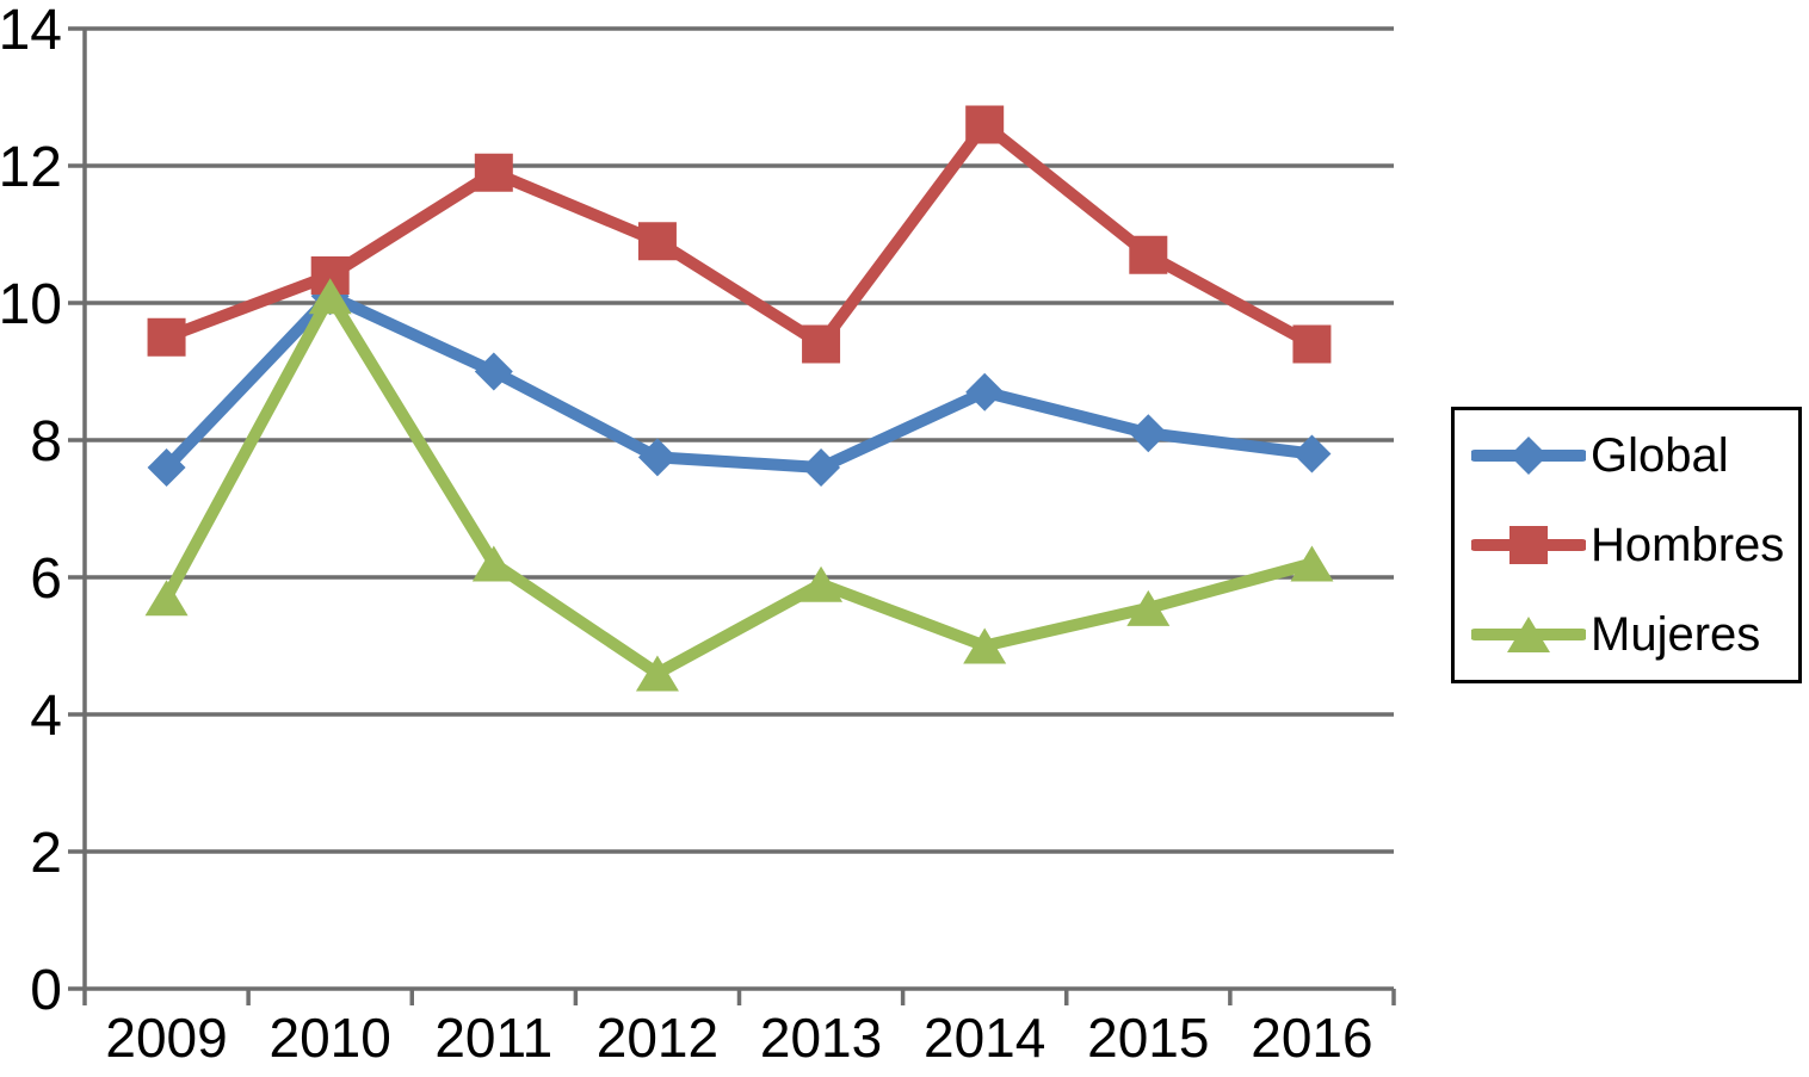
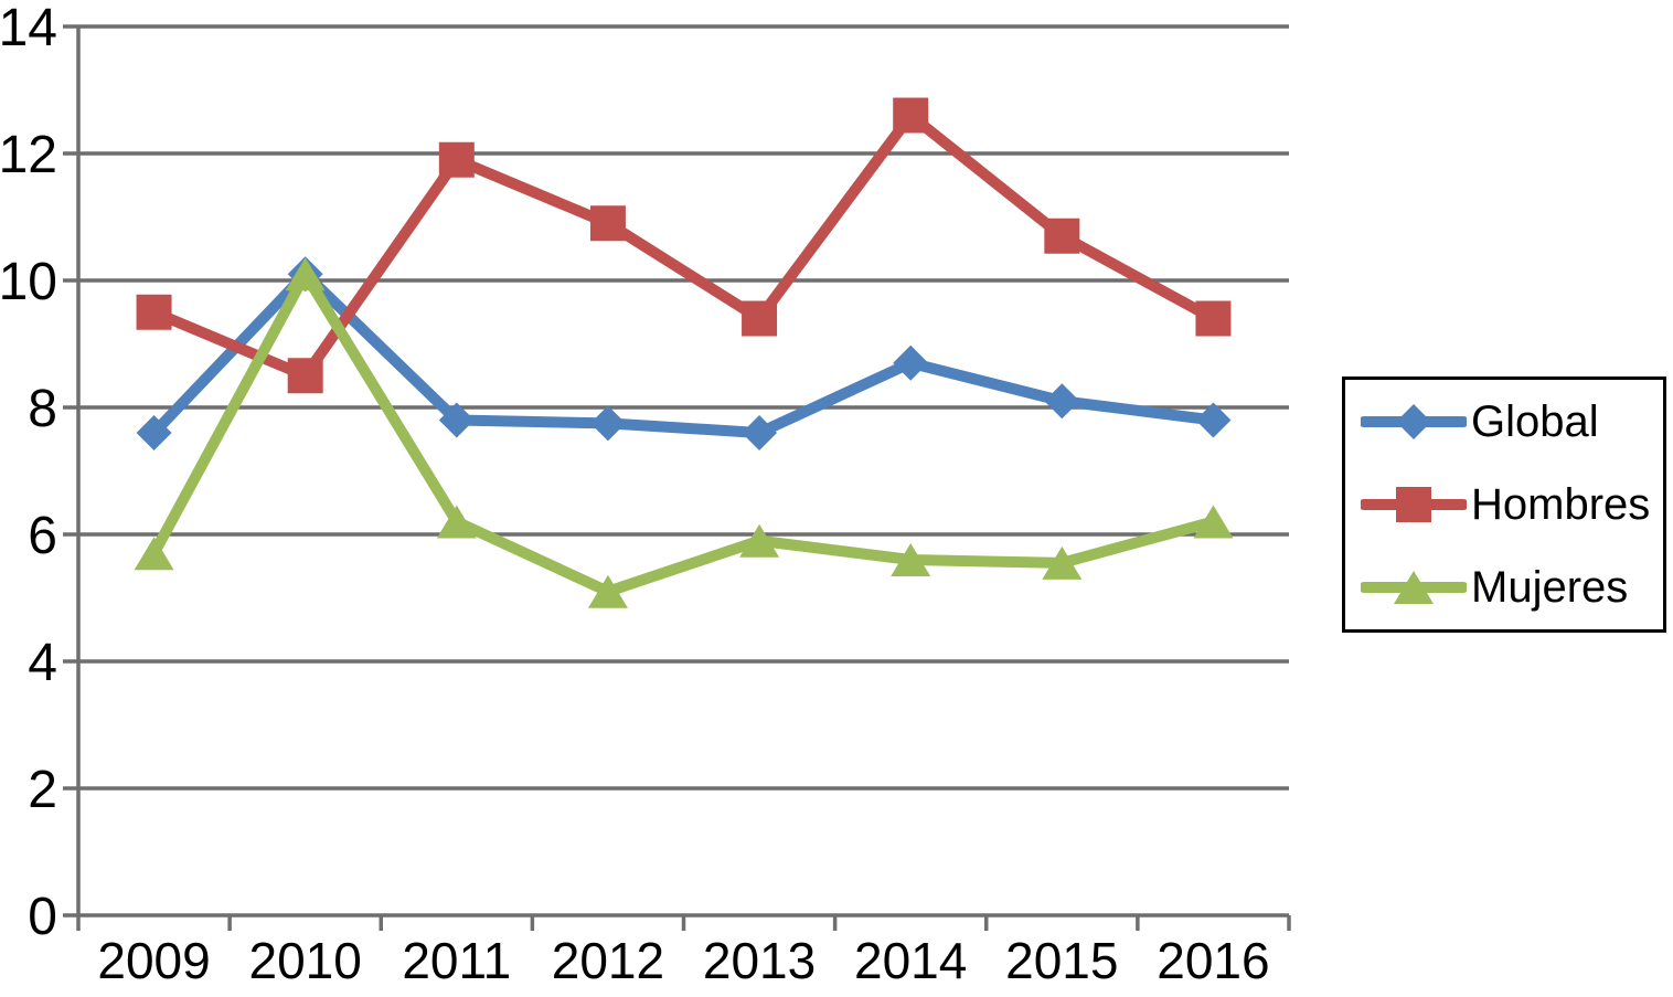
Hombres/2010: 10.4 -> 8.5
Global/2011: 9.0 -> 7.8
Mujeres/2012: 4.6 -> 5.1
Mujeres/2014: 5.0 -> 5.6
